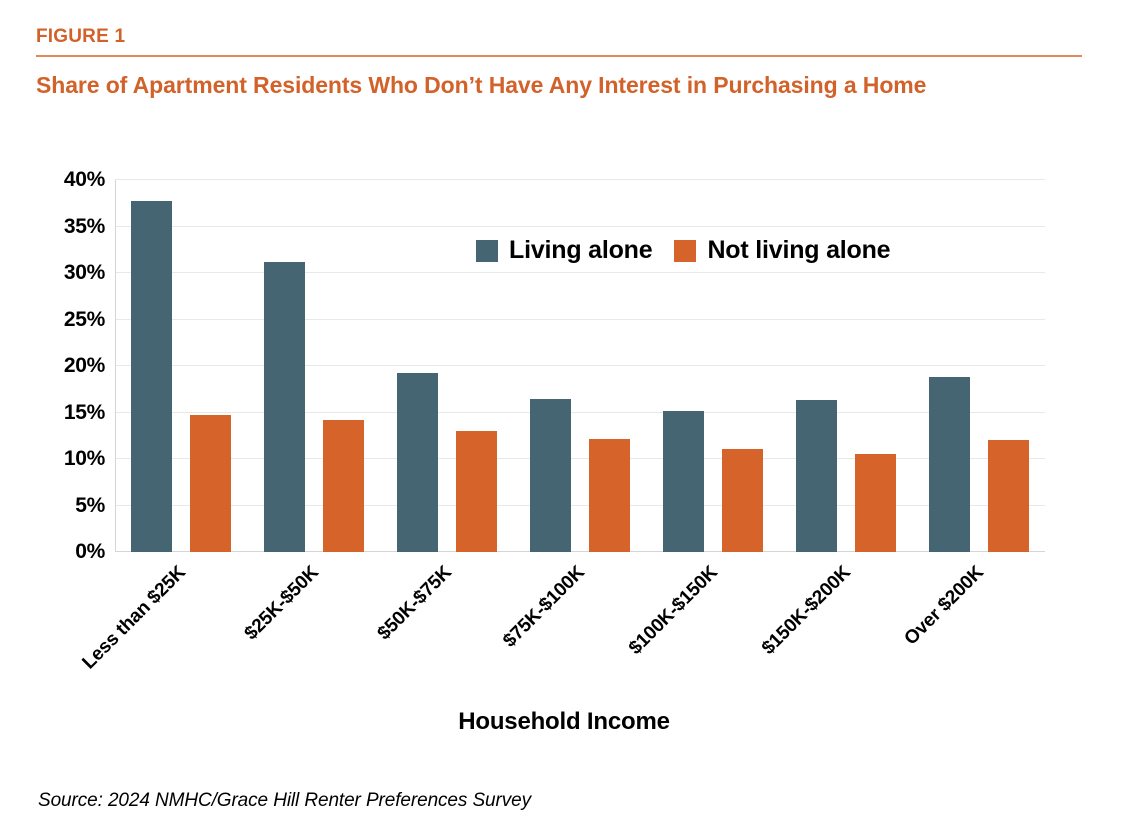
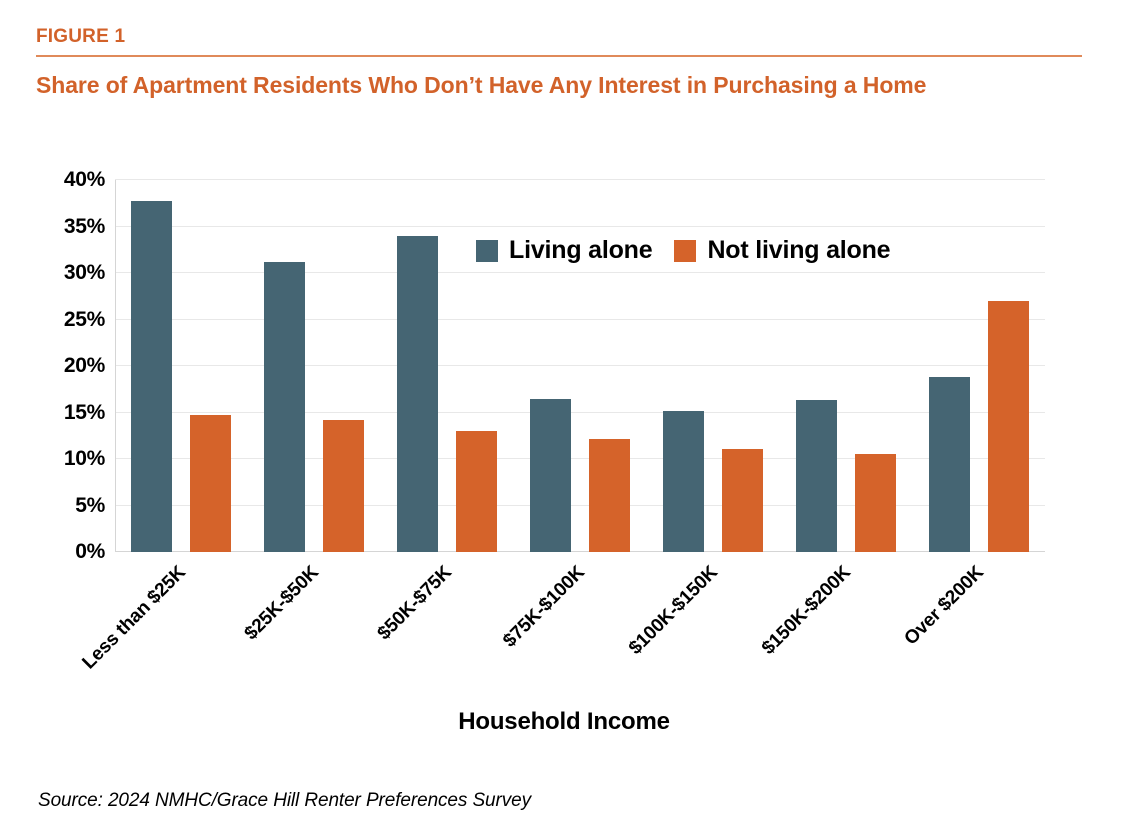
Living alone/$50K-$75K: 19% -> 34%
Not living alone/Over $200K: 12% -> 27%
